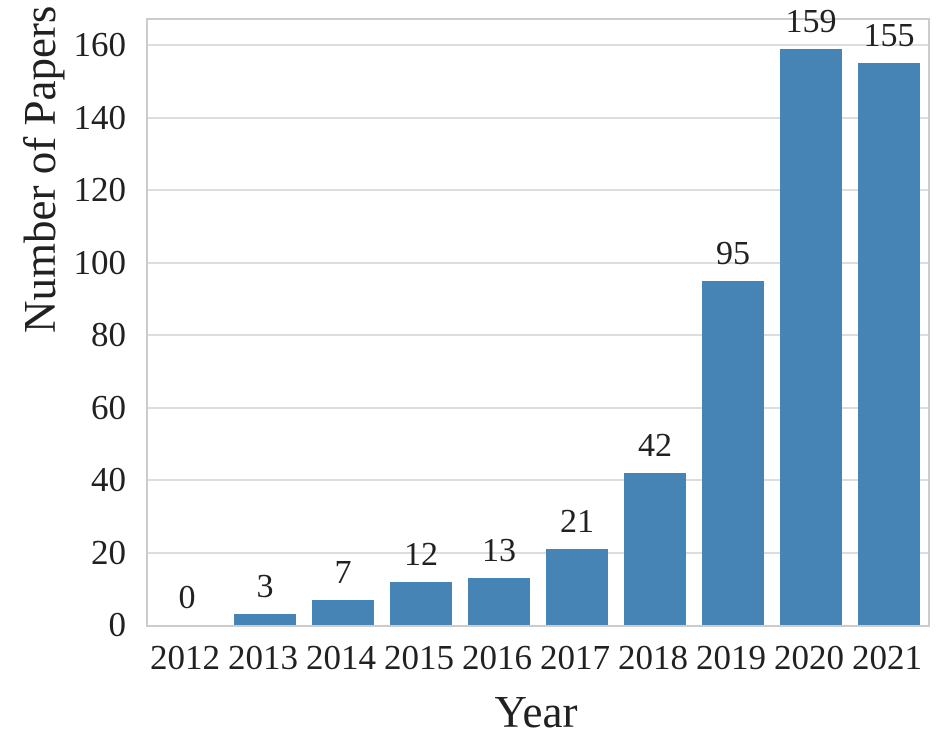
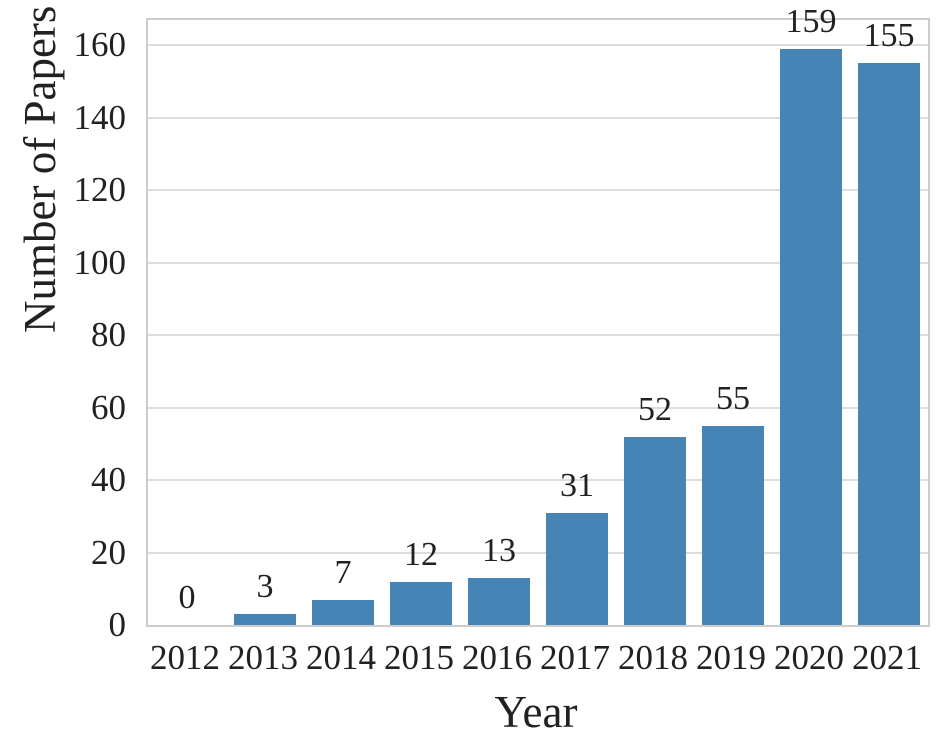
2017: 21 -> 31
2018: 42 -> 52
2019: 95 -> 55
